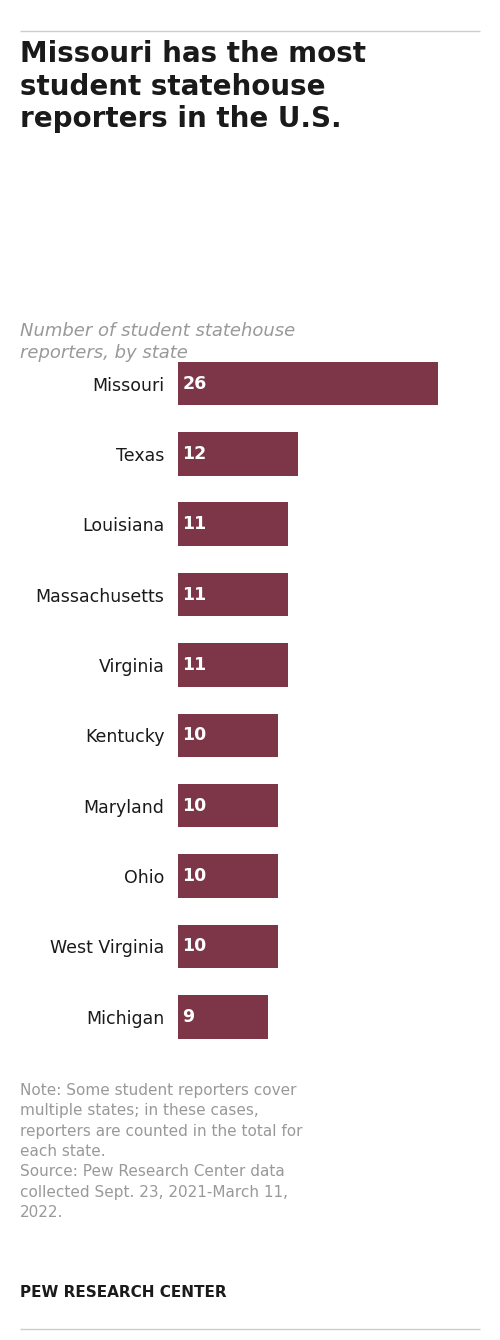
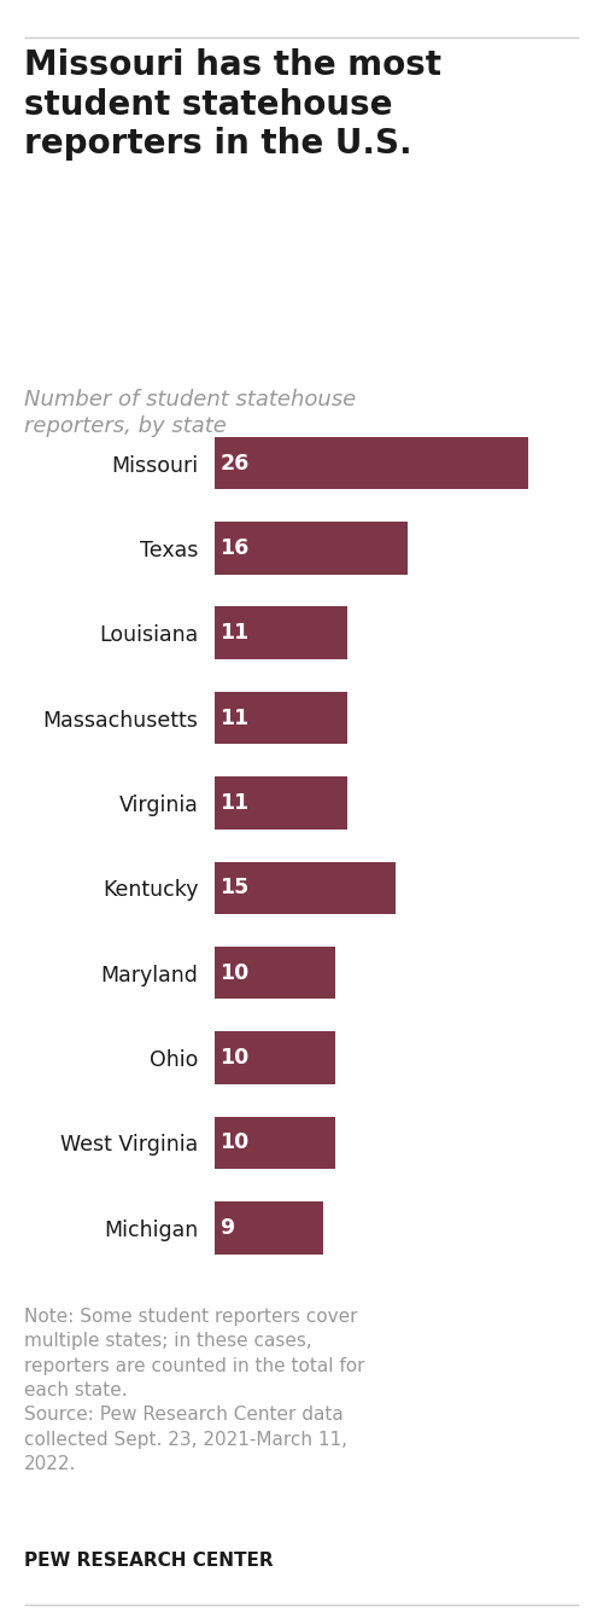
Texas: 12 -> 16
Kentucky: 10 -> 15
